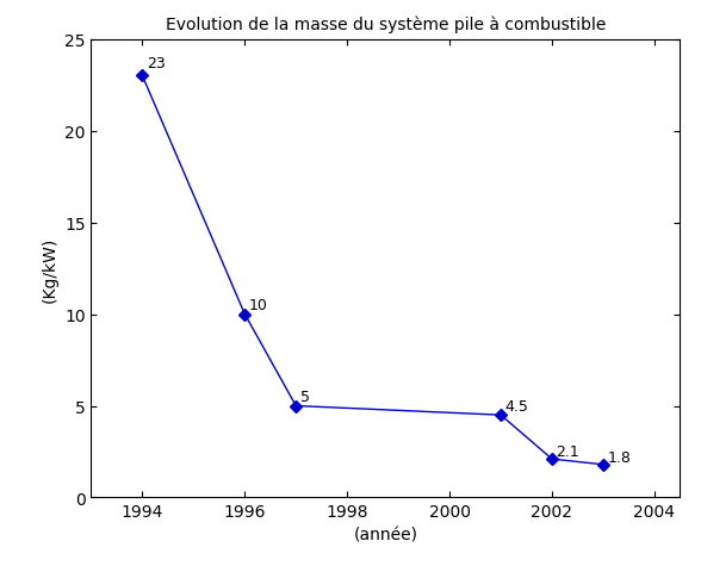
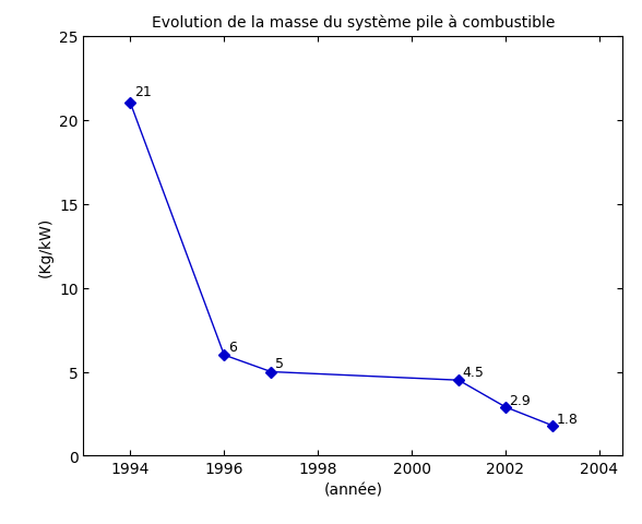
1994: 23 -> 21
1996: 10 -> 6
2002: 2.1 -> 2.9
